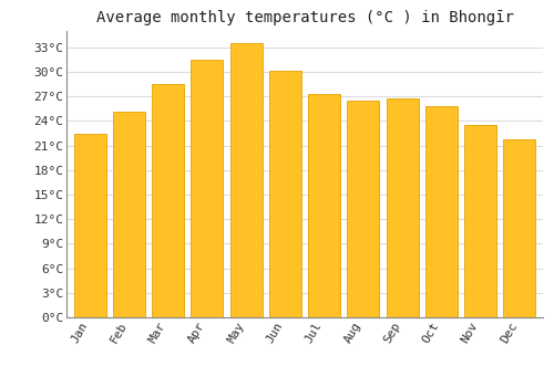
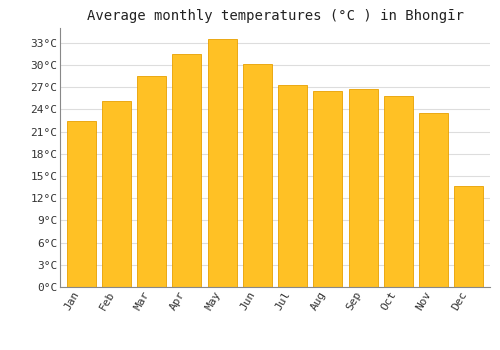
Dec: 21.8°C -> 13.6°C
